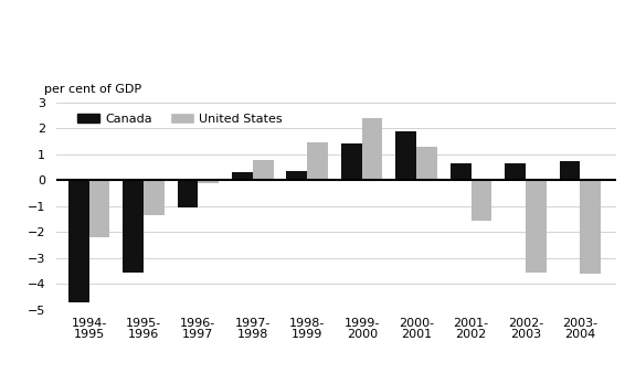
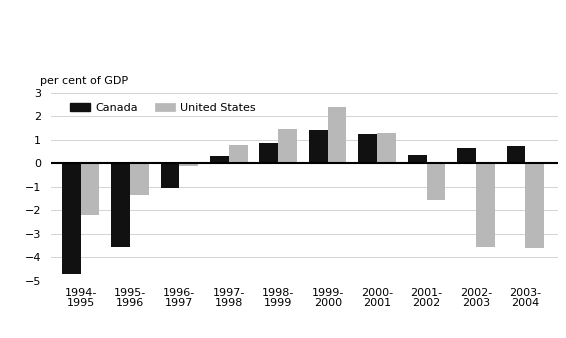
Canada/1998- 1999: 0.35 -> 0.85
Canada/2000- 2001: 1.90 -> 1.25
Canada/2001- 2002: 0.65 -> 0.35
